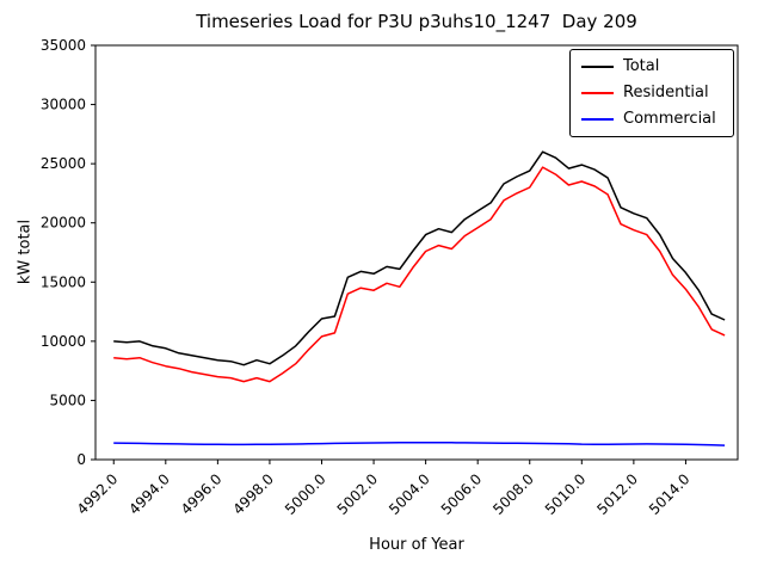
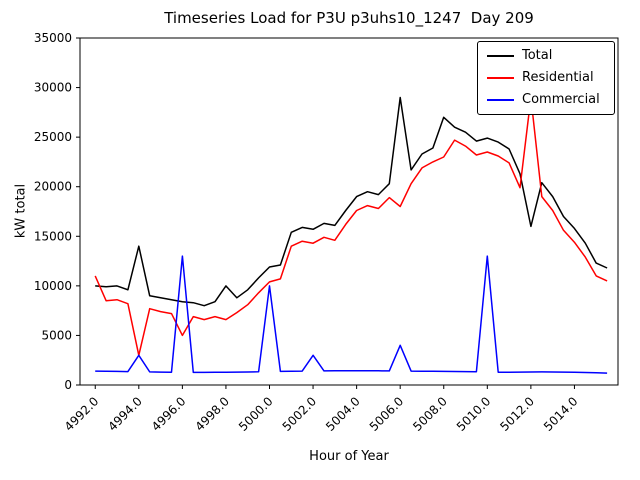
Residential/4992.0: 9000 -> 11000
Total/4994.0: 9000 -> 14000
Residential/4994.0: 8000 -> 3000
Commercial/4994.0: 1000 -> 3000
Residential/4996.0: 7000 -> 5000
Commercial/4996.0: 1000 -> 13000
Total/4998.0: 8000 -> 10000
Commercial/5000.0: 1000 -> 10000
Commercial/5002.0: 1000 -> 3000
Total/5006.0: 21000 -> 29000
Residential/5006.0: 20000 -> 18000
Commercial/5006.0: 1000 -> 4000
Total/5008.0: 24000 -> 27000
Commercial/5010.0: 1000 -> 13000
Total/5012.0: 21000 -> 16000
Residential/5012.0: 19000 -> 29000
